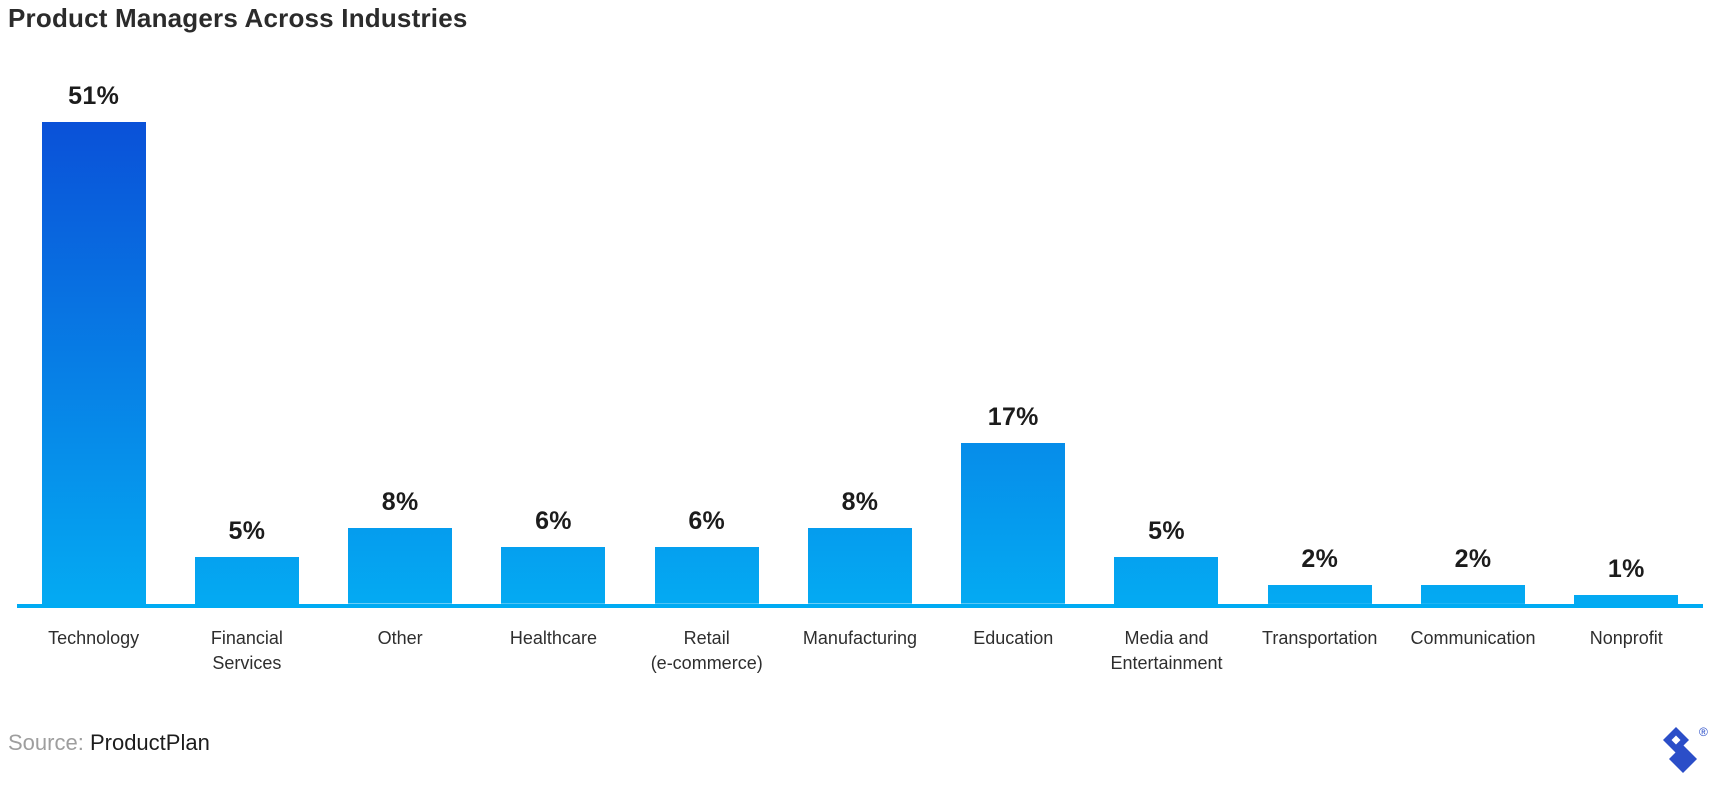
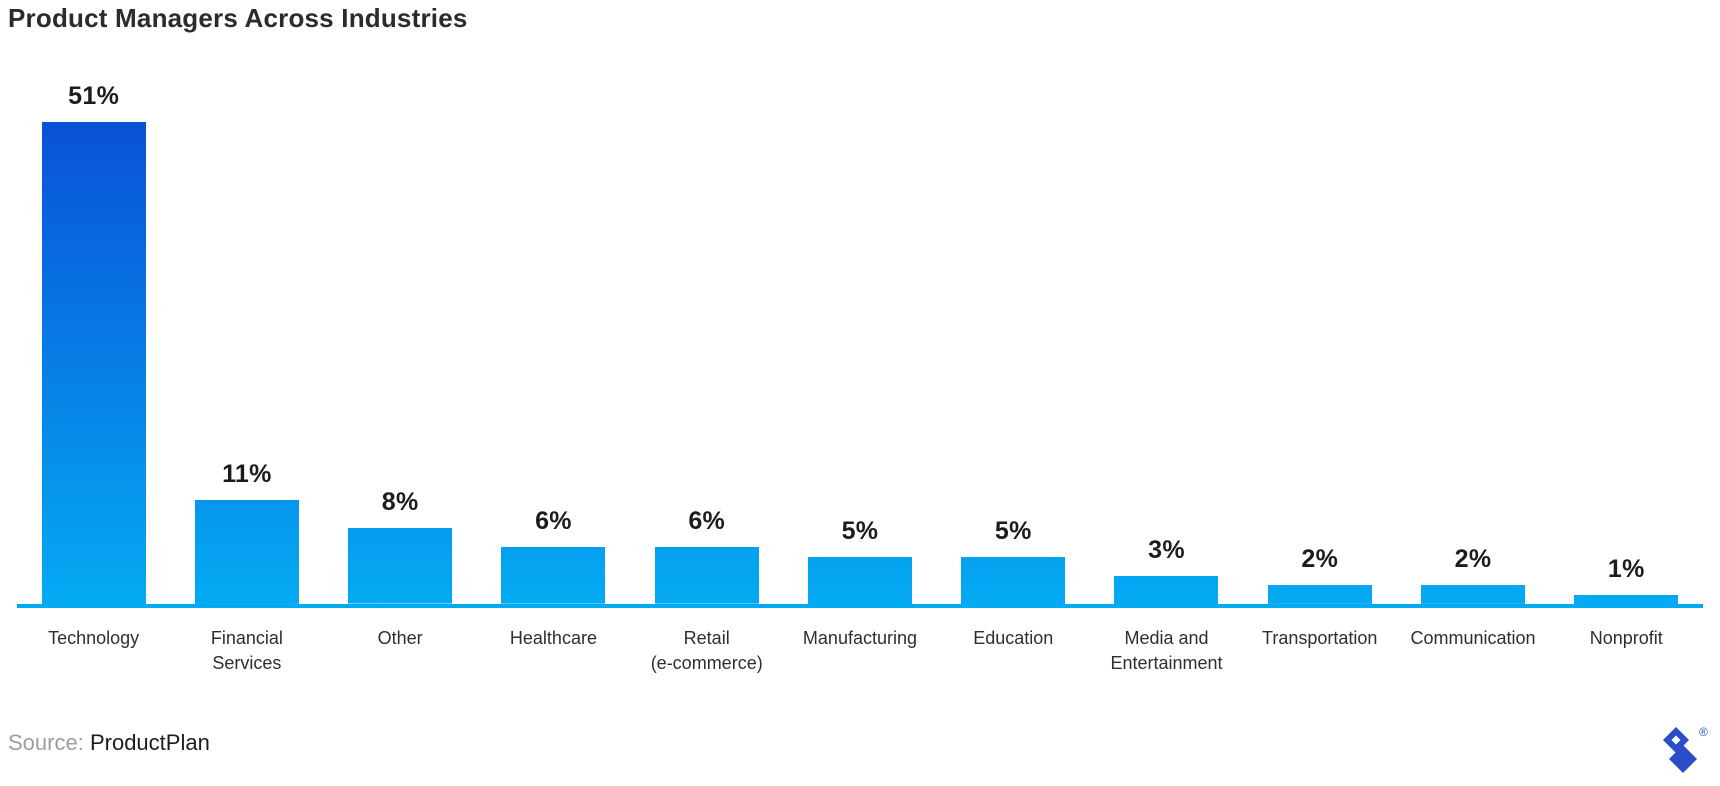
Financial Services: 5% -> 11%
Manufacturing: 8% -> 5%
Education: 17% -> 5%
Media and Entertainment: 5% -> 3%
